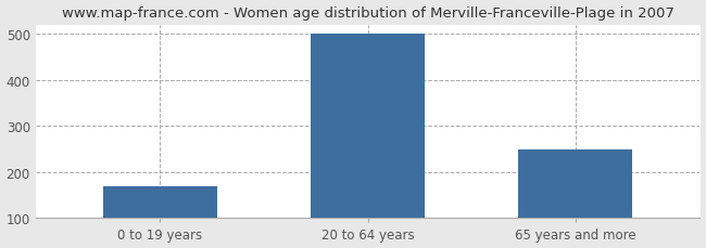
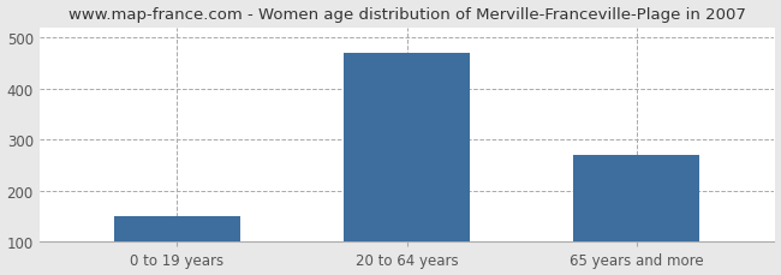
0 to 19 years: 170 -> 150
20 to 64 years: 500 -> 470
65 years and more: 250 -> 270
